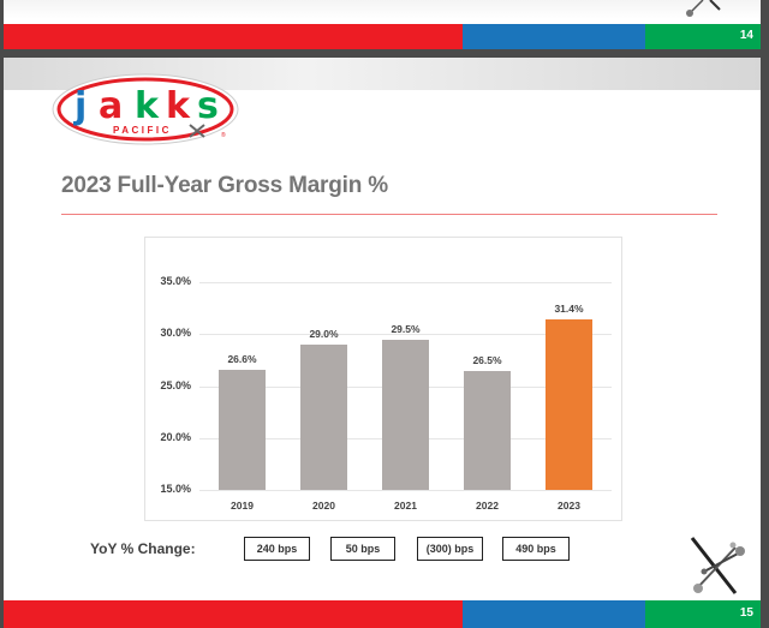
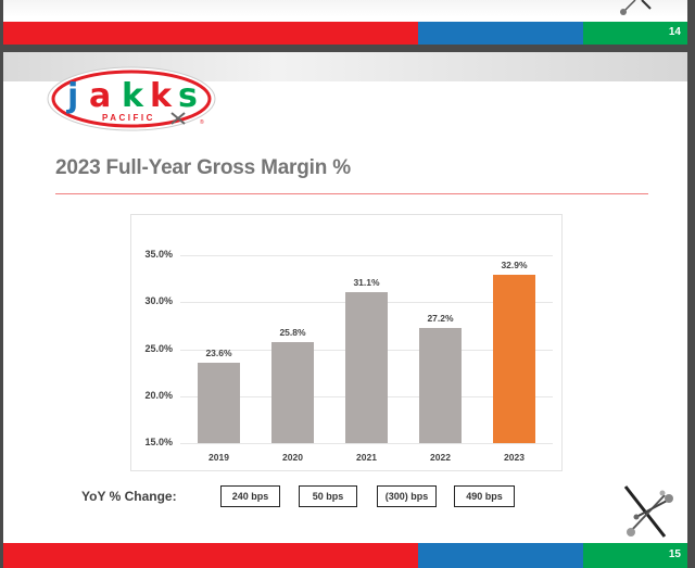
2019: 26.6% -> 23.6%
2020: 29.0% -> 25.8%
2021: 29.5% -> 31.1%
2022: 26.5% -> 27.2%
2023: 31.4% -> 32.9%
